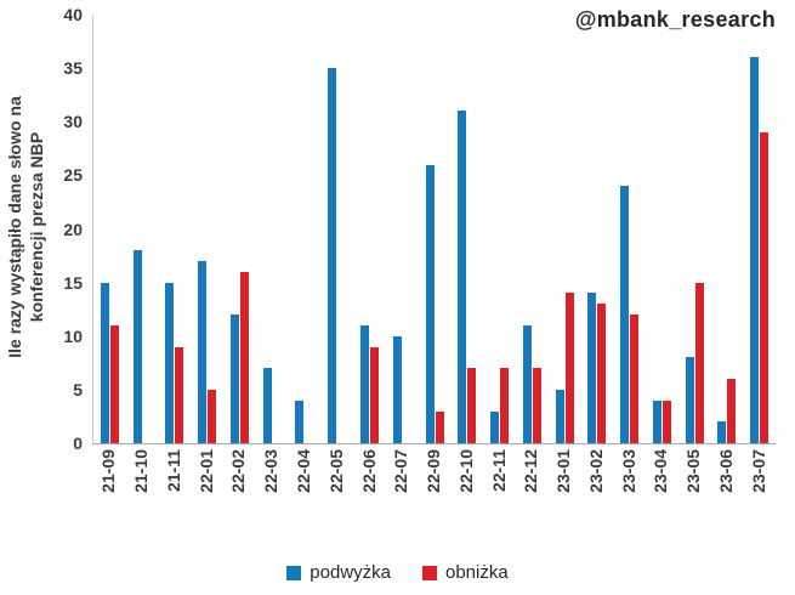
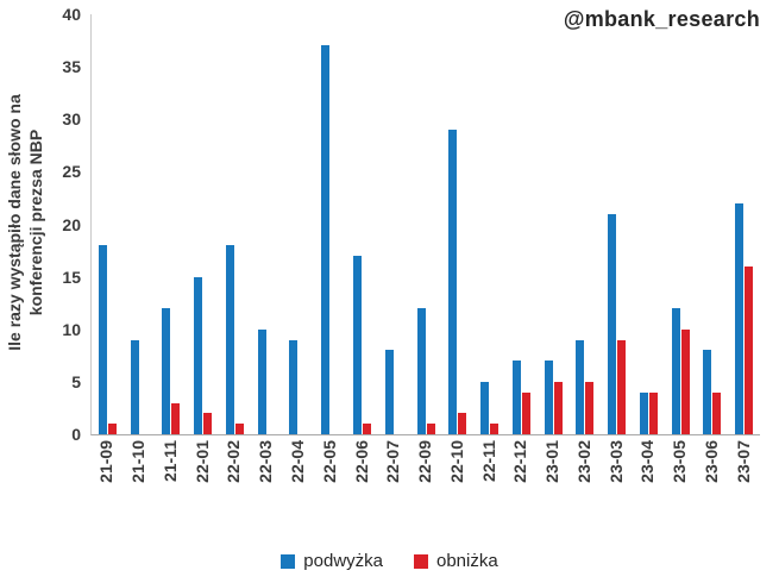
podwyżka/21-09: 15 -> 18
obniżka/21-09: 11 -> 1
podwyżka/21-10: 18 -> 9
podwyżka/21-11: 15 -> 12
obniżka/21-11: 9 -> 3
podwyżka/22-01: 17 -> 15
obniżka/22-01: 5 -> 2
podwyżka/22-02: 12 -> 18
obniżka/22-02: 16 -> 1
podwyżka/22-03: 7 -> 10
podwyżka/22-04: 4 -> 9
podwyżka/22-05: 35 -> 37
podwyżka/22-06: 11 -> 17
obniżka/22-06: 9 -> 1
podwyżka/22-07: 10 -> 8
podwyżka/22-09: 26 -> 12
obniżka/22-09: 3 -> 1
podwyżka/22-10: 31 -> 29
obniżka/22-10: 7 -> 2
podwyżka/22-11: 3 -> 5
obniżka/22-11: 7 -> 1
podwyżka/22-12: 11 -> 7
obniżka/22-12: 7 -> 4
podwyżka/23-01: 5 -> 7
obniżka/23-01: 14 -> 5
podwyżka/23-02: 14 -> 9
obniżka/23-02: 13 -> 5
podwyżka/23-03: 24 -> 21
obniżka/23-03: 12 -> 9
podwyżka/23-05: 8 -> 12
obniżka/23-05: 15 -> 10
podwyżka/23-06: 2 -> 8
obniżka/23-06: 6 -> 4
podwyżka/23-07: 36 -> 22
obniżka/23-07: 29 -> 16
